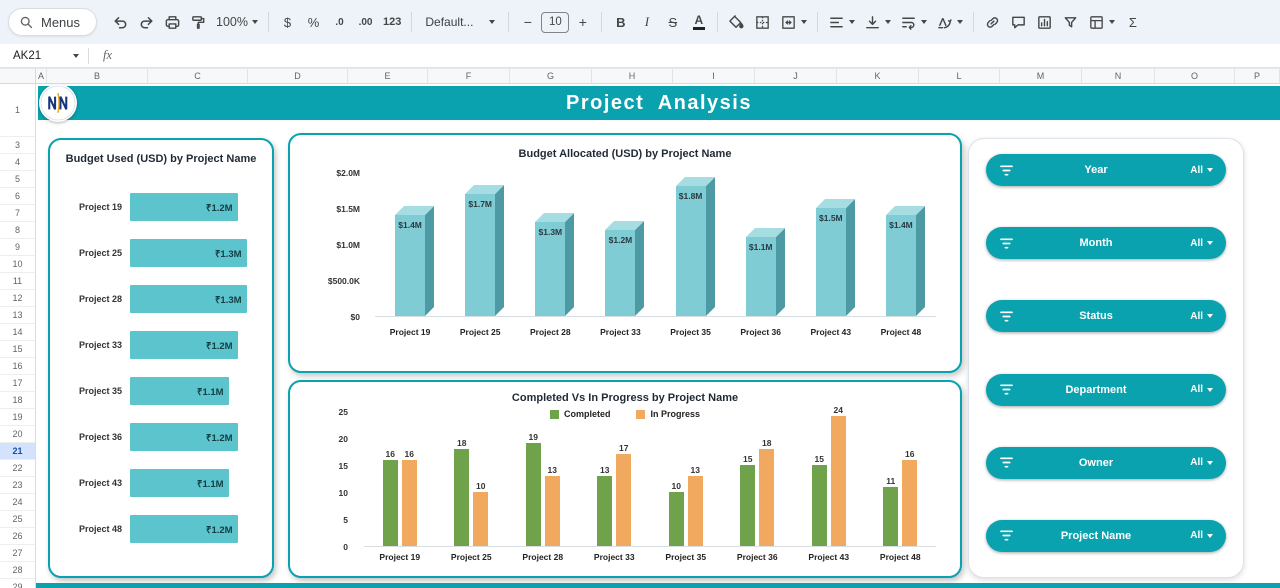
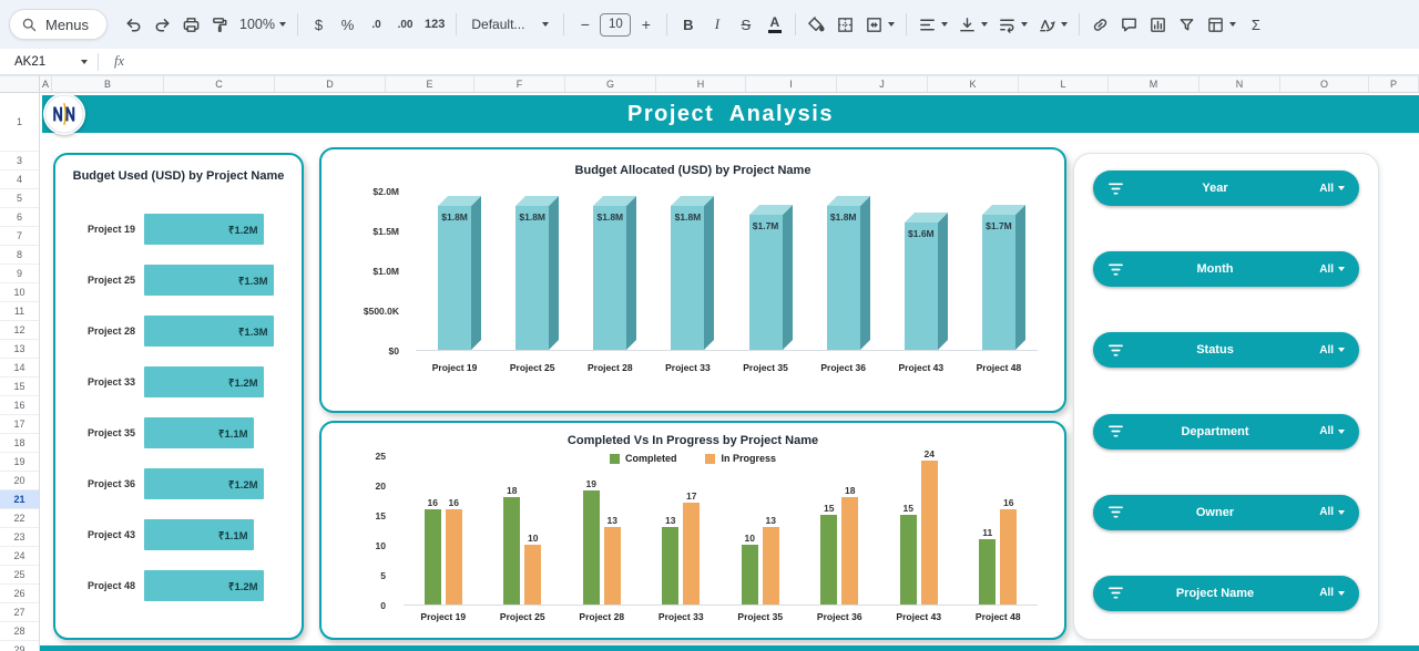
Budget Allocated (USD) by Project Name/Project 19: $1.4M -> $1.8M
Budget Allocated (USD) by Project Name/Project 25: $1.7M -> $1.8M
Budget Allocated (USD) by Project Name/Project 28: $1.3M -> $1.8M
Budget Allocated (USD) by Project Name/Project 33: $1.2M -> $1.8M
Budget Allocated (USD) by Project Name/Project 35: $1.8M -> $1.7M
Budget Allocated (USD) by Project Name/Project 36: $1.1M -> $1.8M
Budget Allocated (USD) by Project Name/Project 43: $1.5M -> $1.6M
Budget Allocated (USD) by Project Name/Project 48: $1.4M -> $1.7M
